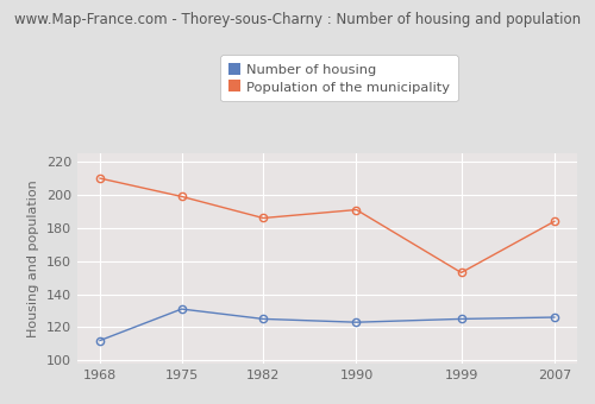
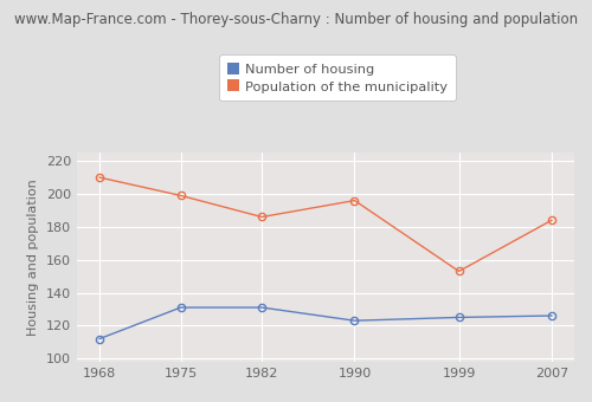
Number of housing/1982: 125 -> 131
Population of the municipality/1990: 191 -> 196
